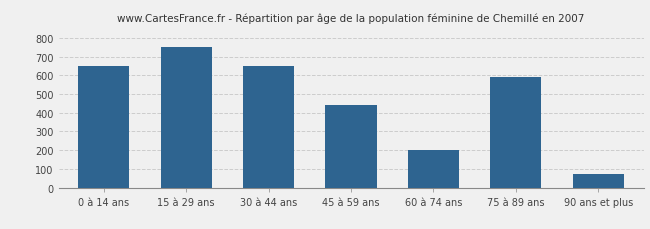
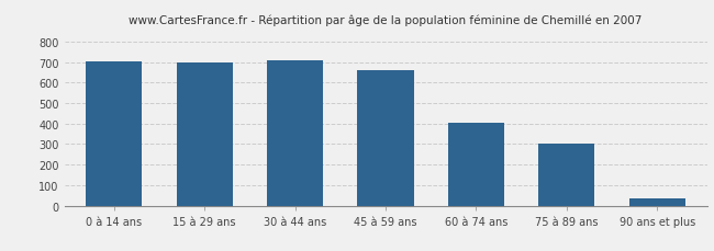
0 à 14 ans: 650 -> 700
15 à 29 ans: 750 -> 700
30 à 44 ans: 650 -> 710
45 à 59 ans: 440 -> 660
60 à 74 ans: 200 -> 400
75 à 89 ans: 590 -> 300
90 ans et plus: 70 -> 40
